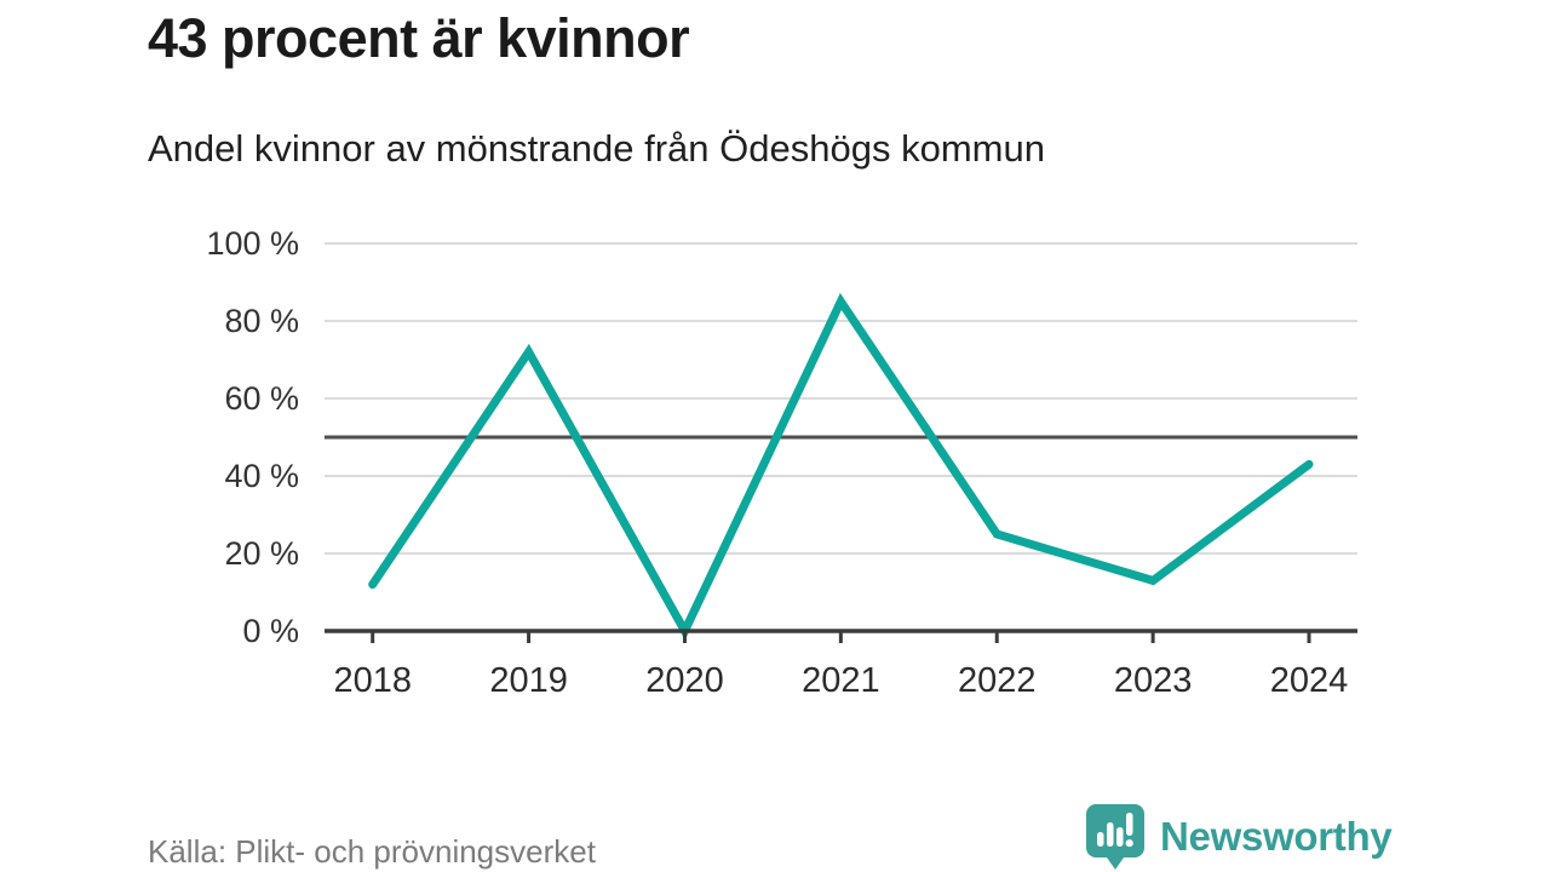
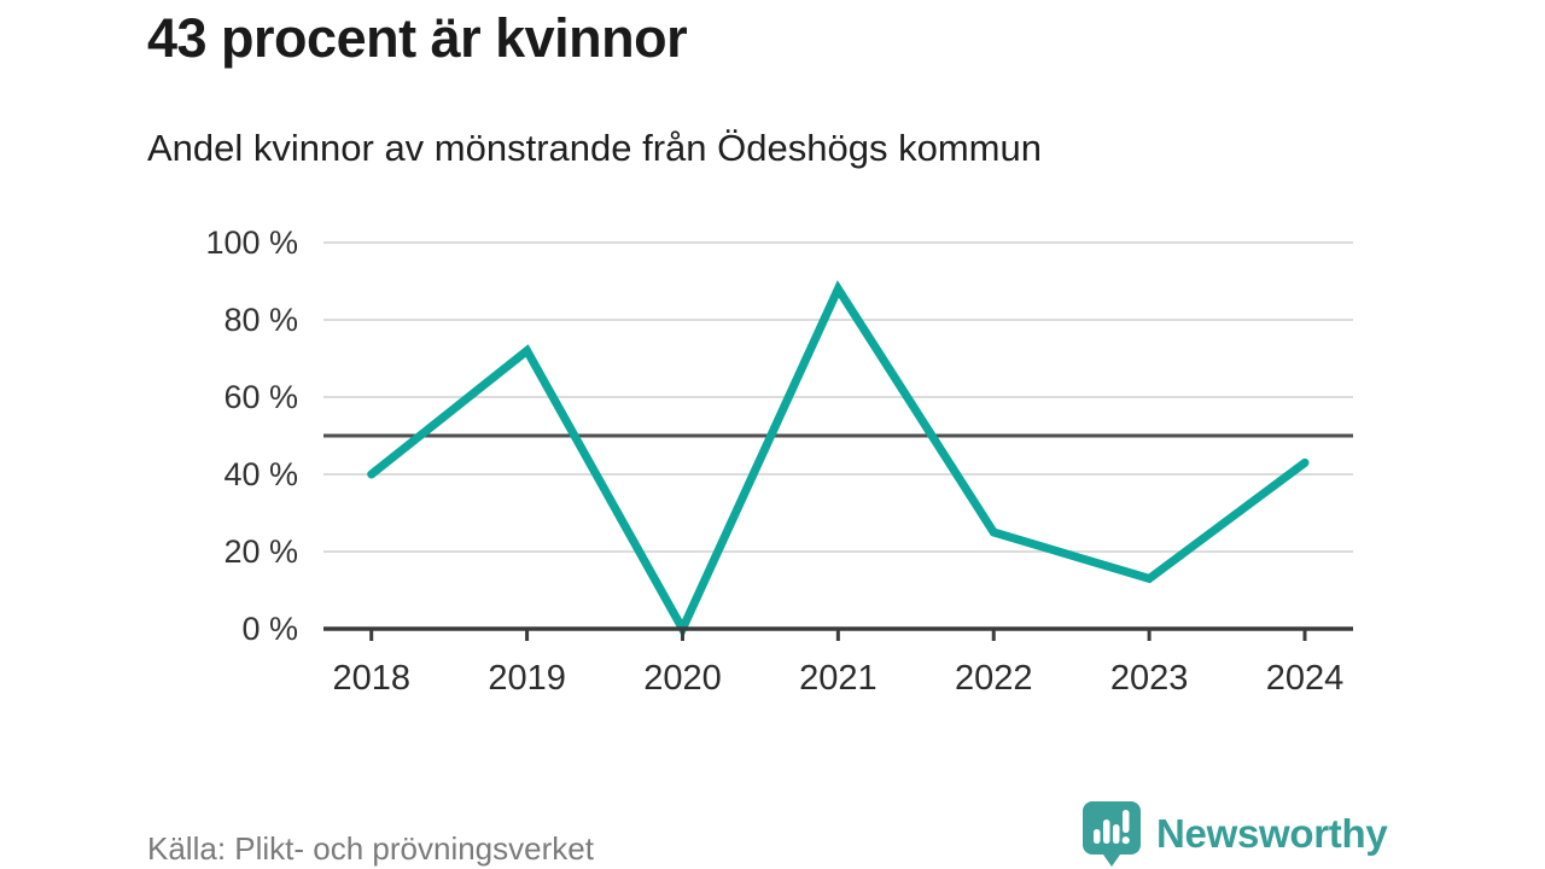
2018: 12% -> 40%
2021: 85% -> 88%
